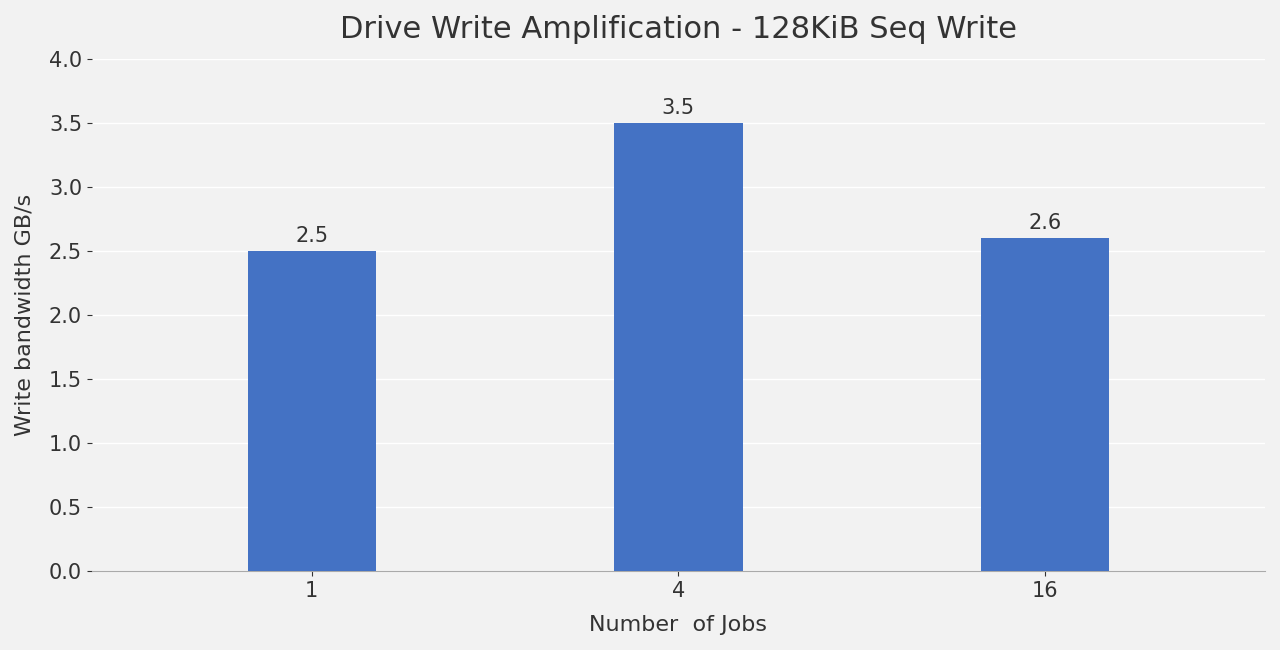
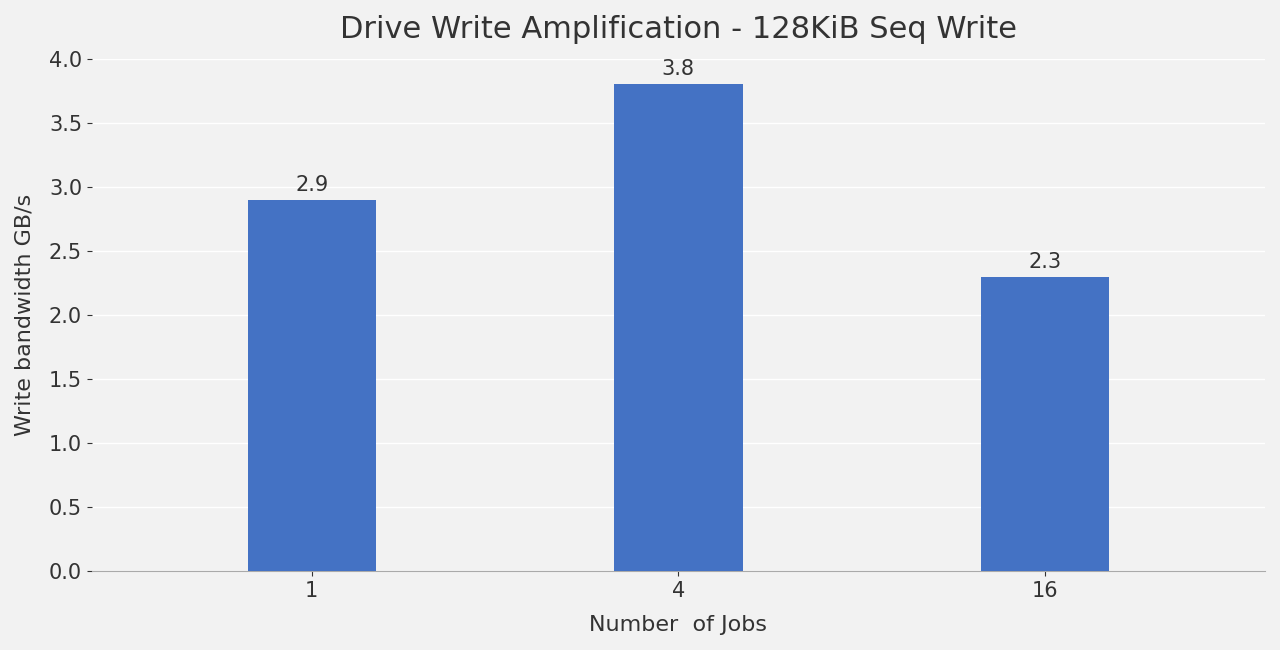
1: 2.5 -> 2.9
4: 3.5 -> 3.8
16: 2.6 -> 2.3
